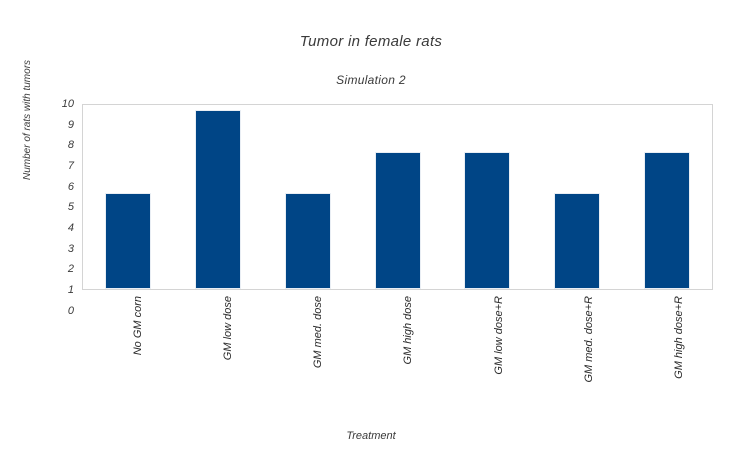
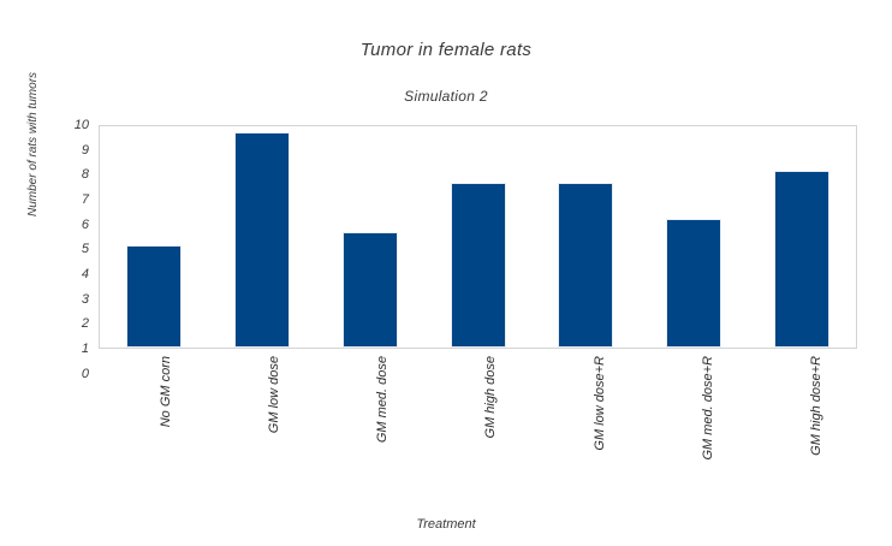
No GM corn: 5.7 -> 5.1
GM med. dose+R: 5.7 -> 6.2
GM high dose+R: 7.7 -> 8.1
